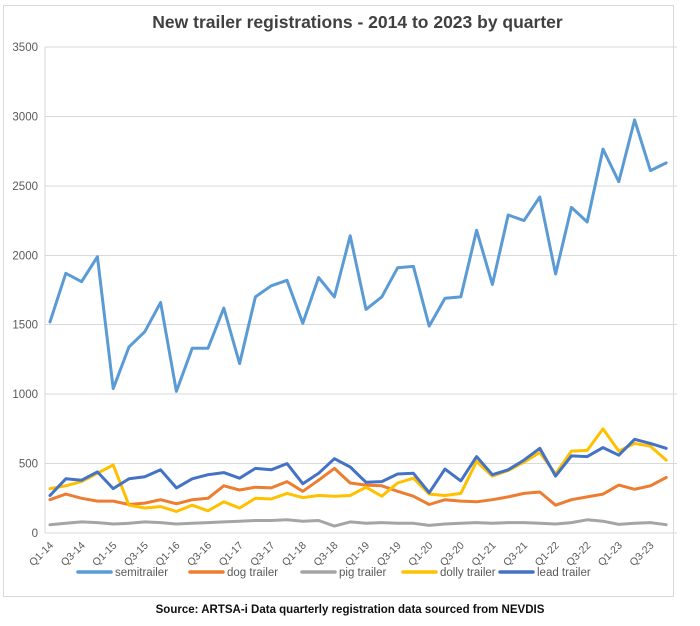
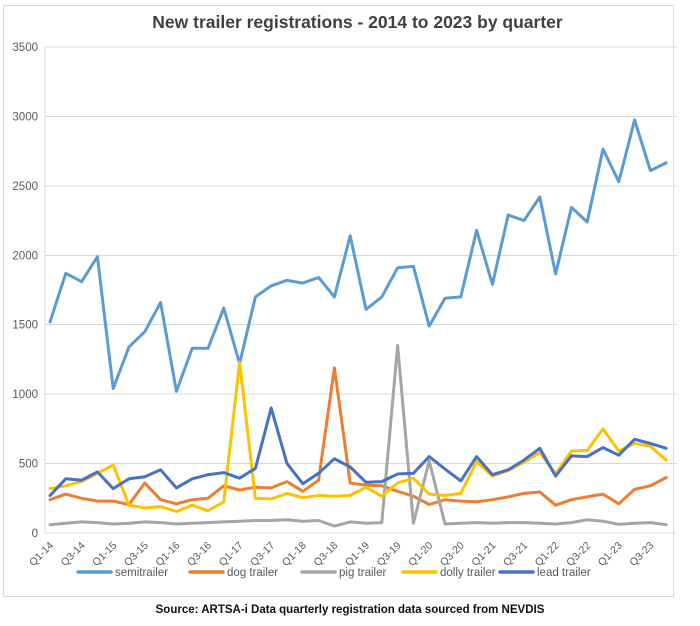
dog trailer/Q3-15: 220 -> 360
dolly trailer/Q1-17: 180 -> 1230
lead trailer/Q3-17: 460 -> 900
semitrailer/Q1-18: 1510 -> 1800
dog trailer/Q3-18: 460 -> 1190
pig trailer/Q3-19: 70 -> 1350
pig trailer/Q1-20: 60 -> 520
lead trailer/Q1-20: 290 -> 550
dog trailer/Q1-23: 340 -> 210
